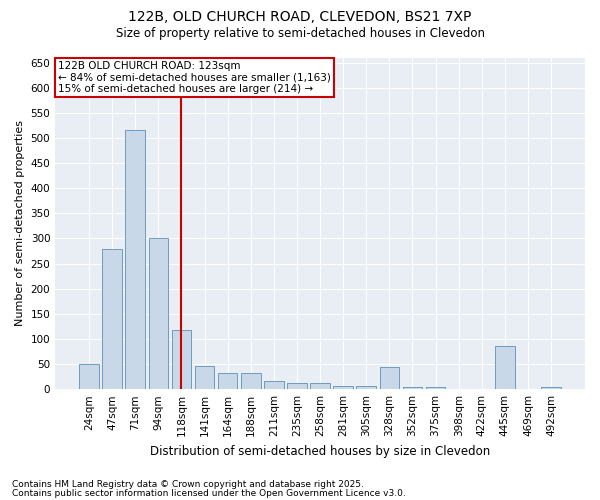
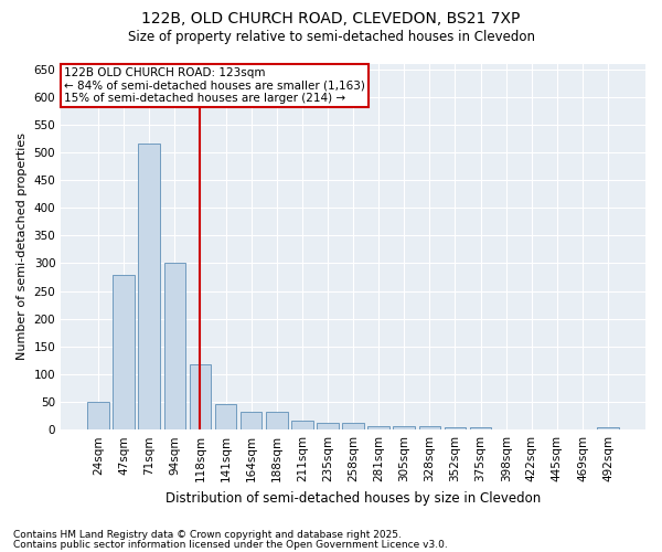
328sqm: 44 -> 7
445sqm: 86 -> 1
